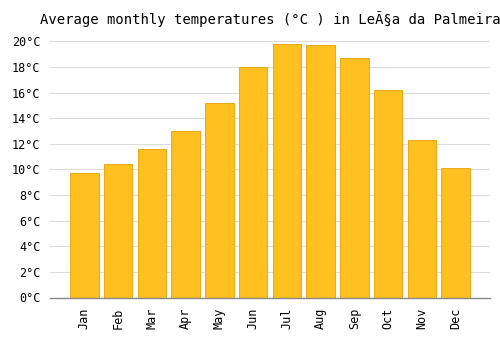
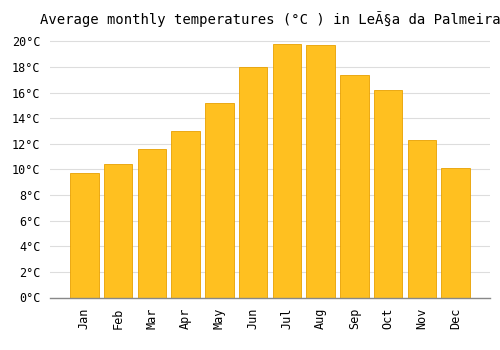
Sep: 18.7°C -> 17.4°C
